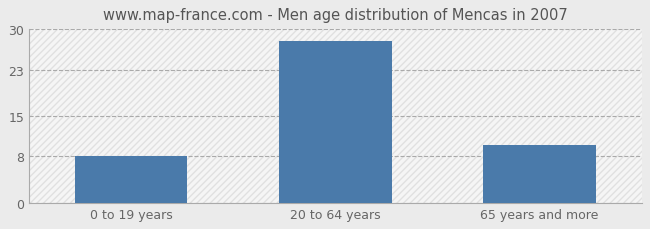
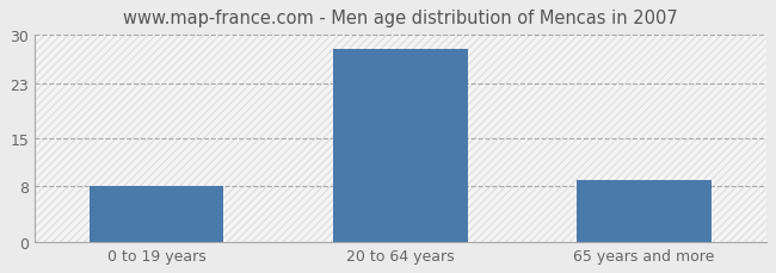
65 years and more: 10 -> 9
